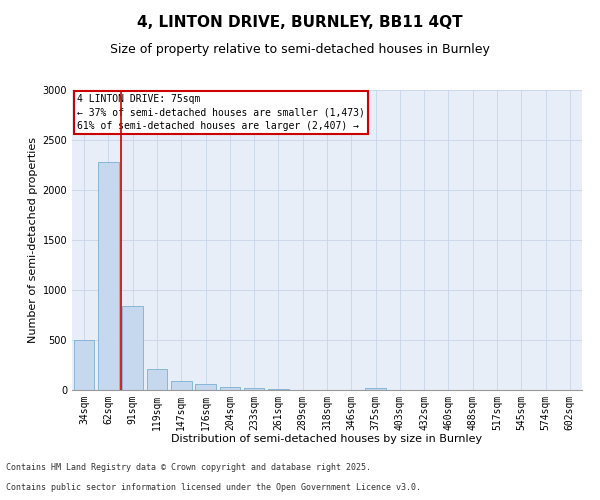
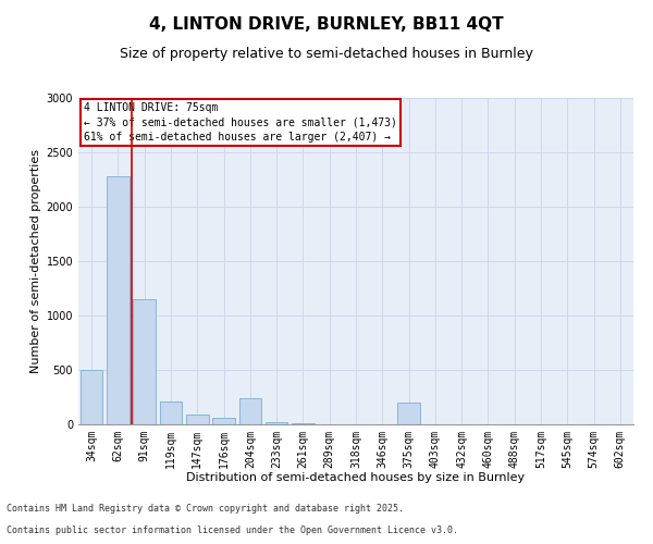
91sqm: 840 -> 1150
204sqm: 30 -> 240
375sqm: 20 -> 200
